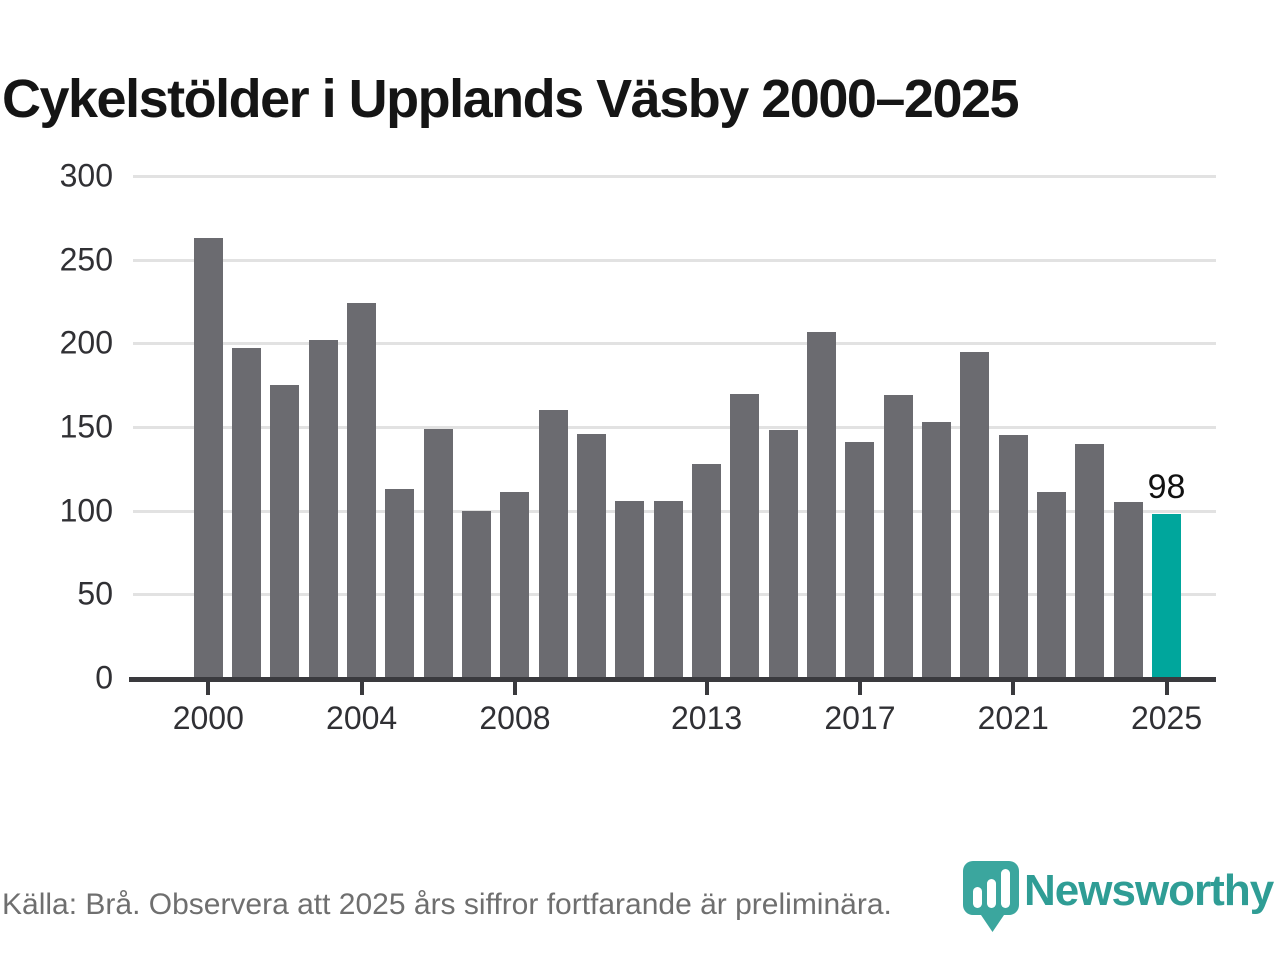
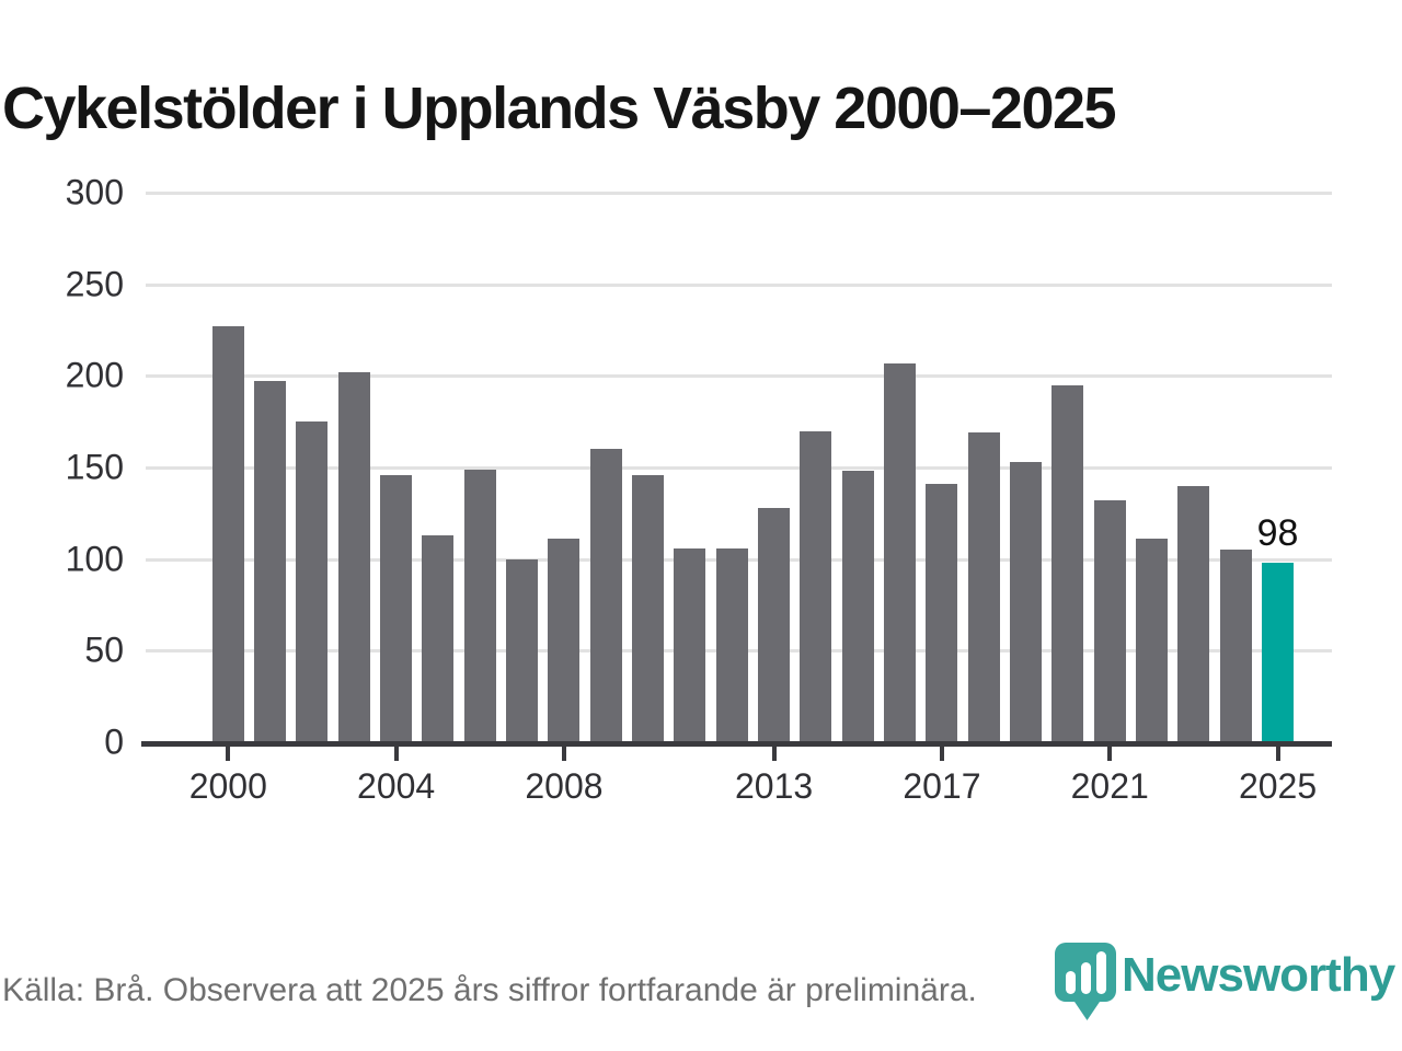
2000: 263 -> 227
2004: 224 -> 146
2021: 145 -> 132
